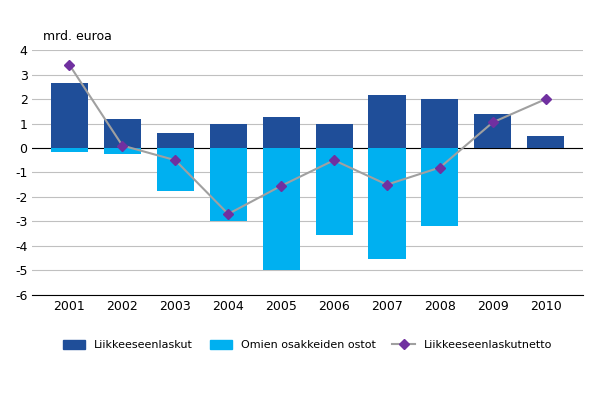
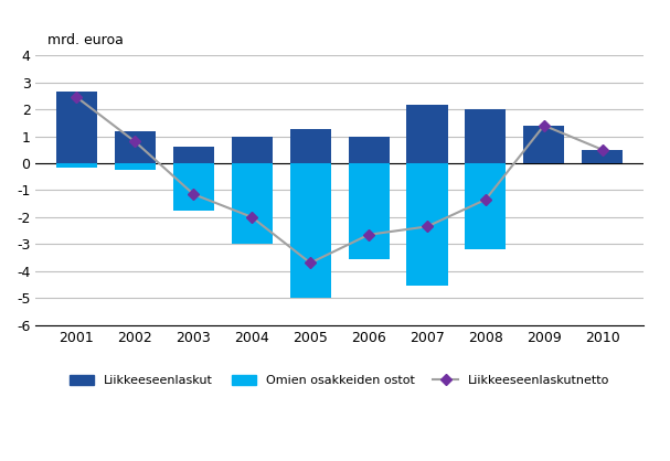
Liikkeeseenlaskutnetto/2001: 3.40 -> 2.45
Liikkeeseenlaskutnetto/2002: 0.10 -> 0.80
Liikkeeseenlaskutnetto/2003: -0.50 -> -1.15
Liikkeeseenlaskutnetto/2004: -2.70 -> -2.00
Liikkeeseenlaskutnetto/2005: -1.55 -> -3.70
Liikkeeseenlaskutnetto/2006: -0.50 -> -2.65
Liikkeeseenlaskutnetto/2007: -1.50 -> -2.35
Liikkeeseenlaskutnetto/2008: -0.80 -> -1.35
Liikkeeseenlaskutnetto/2009: 1.05 -> 1.40
Liikkeeseenlaskutnetto/2010: 2.00 -> 0.50
